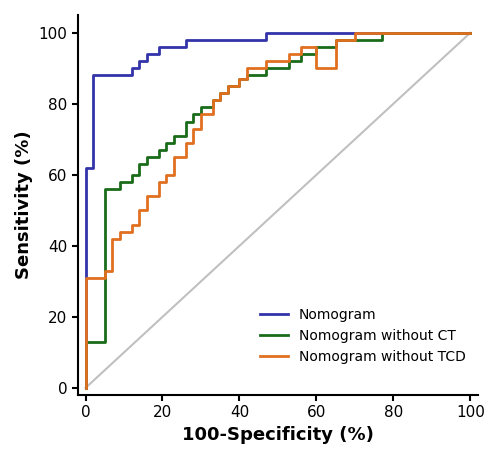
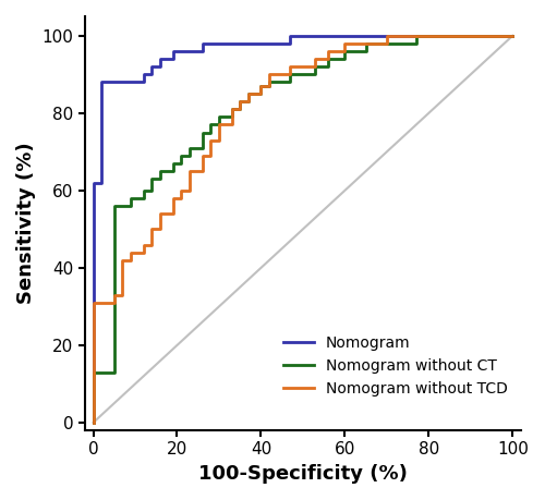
Nomogram without TCD/60: 90 -> 98
